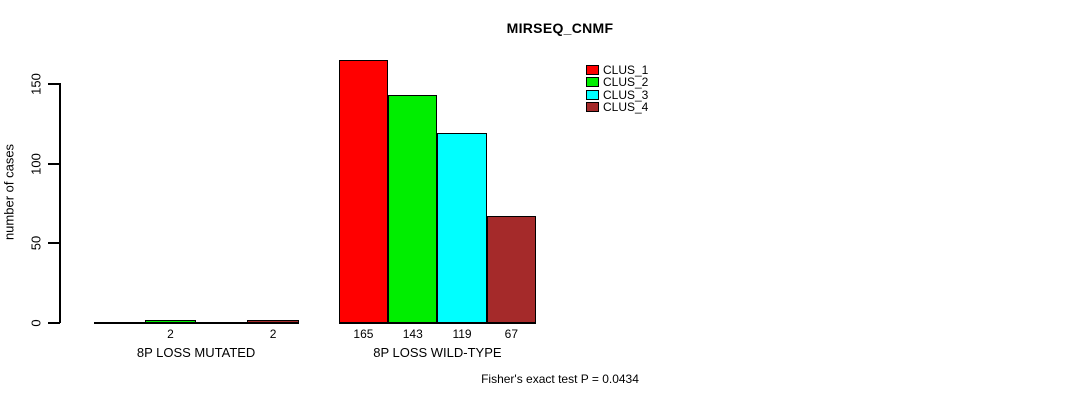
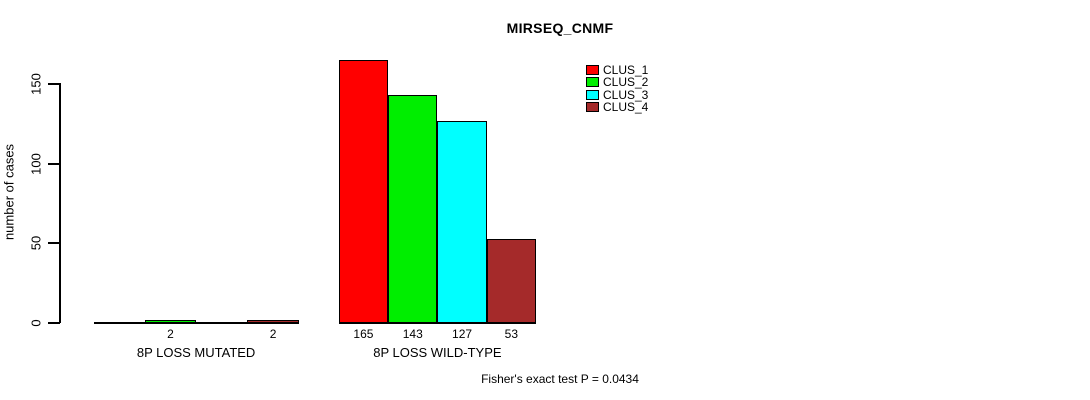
CLUS_3/8P LOSS WILD-TYPE: 119 -> 127
CLUS_4/8P LOSS WILD-TYPE: 67 -> 53
